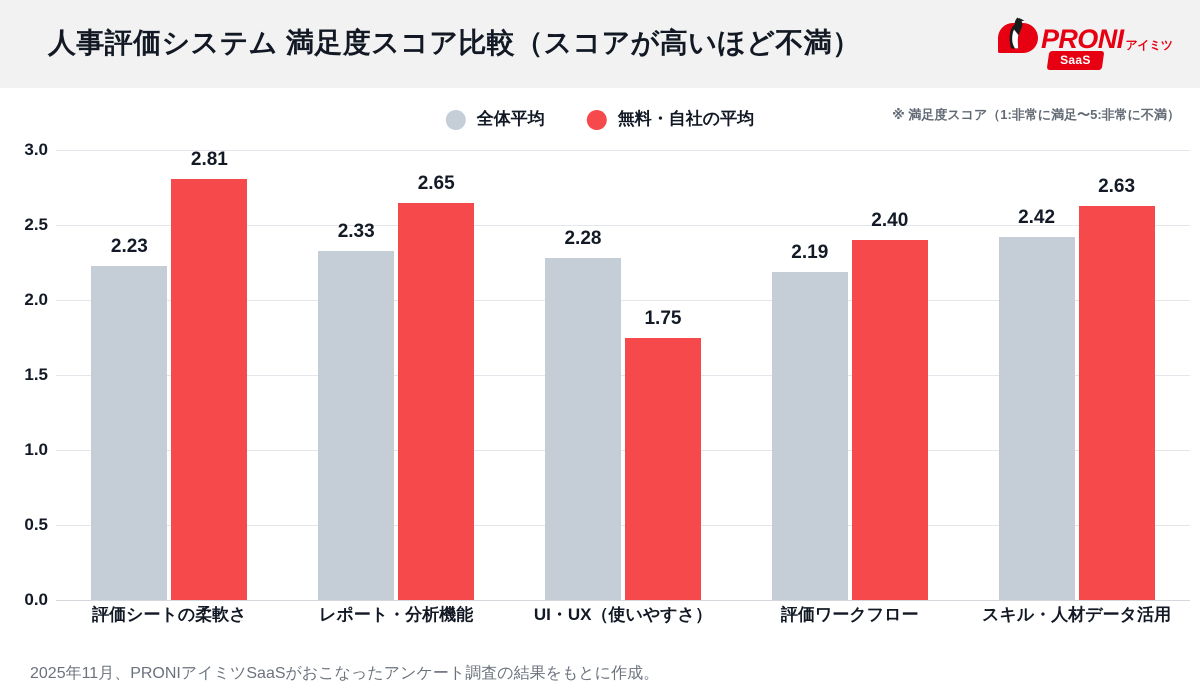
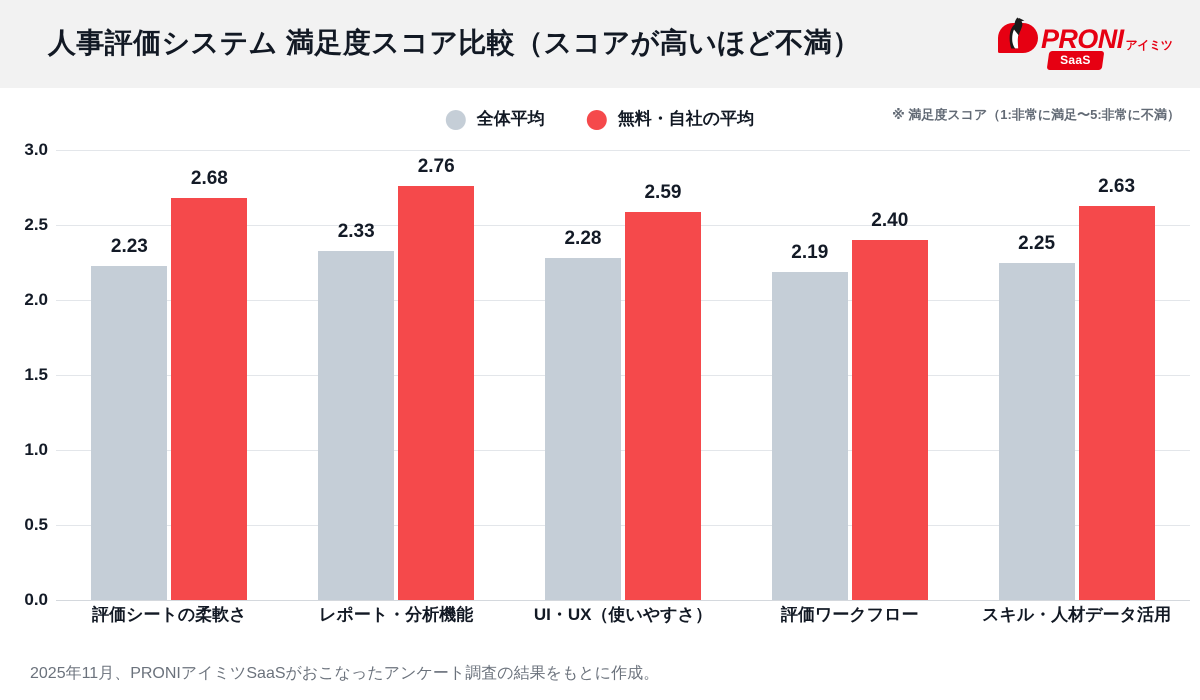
無料・自社の平均/評価シートの柔軟さ: 2.81 -> 2.68
無料・自社の平均/レポート・分析機能: 2.65 -> 2.76
無料・自社の平均/UI・UX（使いやすさ）: 1.75 -> 2.59
全体平均/スキル・人材データ活用: 2.42 -> 2.25
